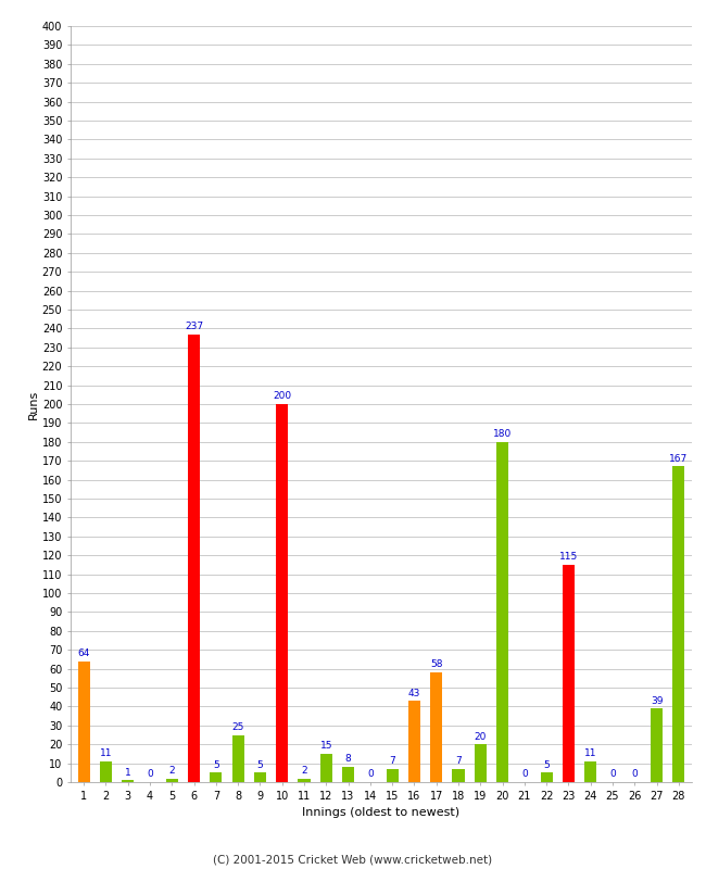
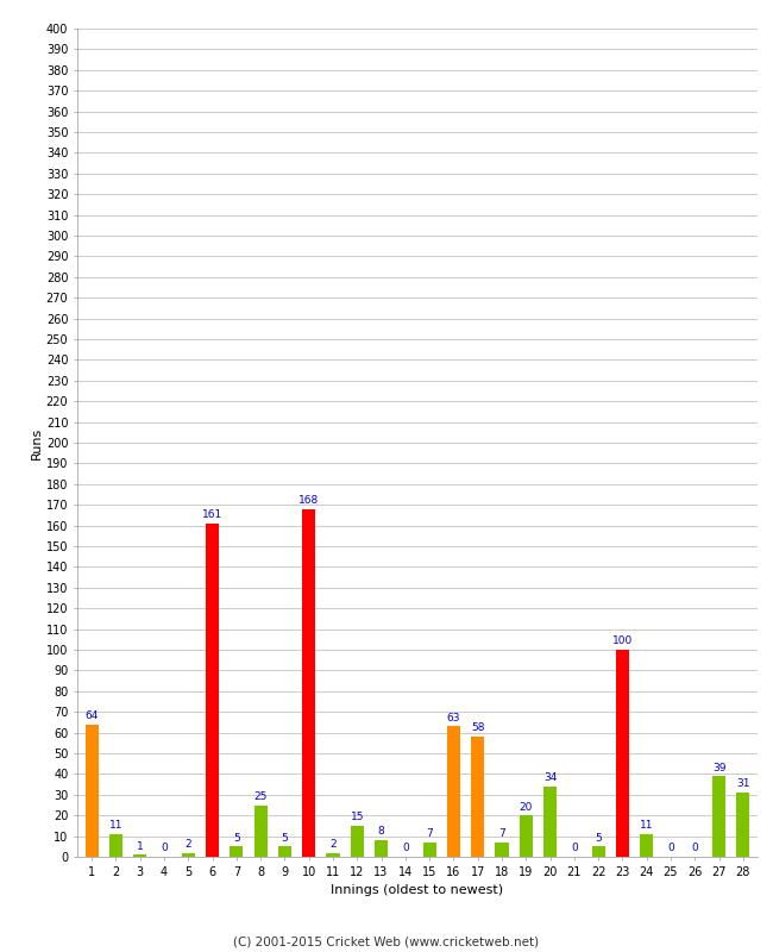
6: 237 -> 161
10: 200 -> 168
16: 43 -> 63
20: 180 -> 34
23: 115 -> 100
28: 167 -> 31
